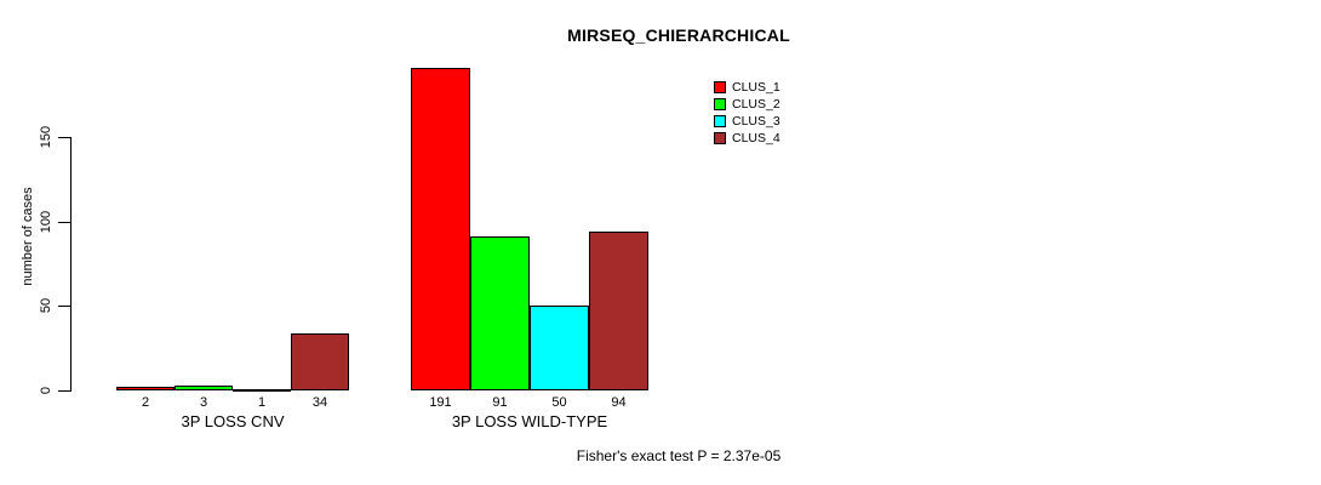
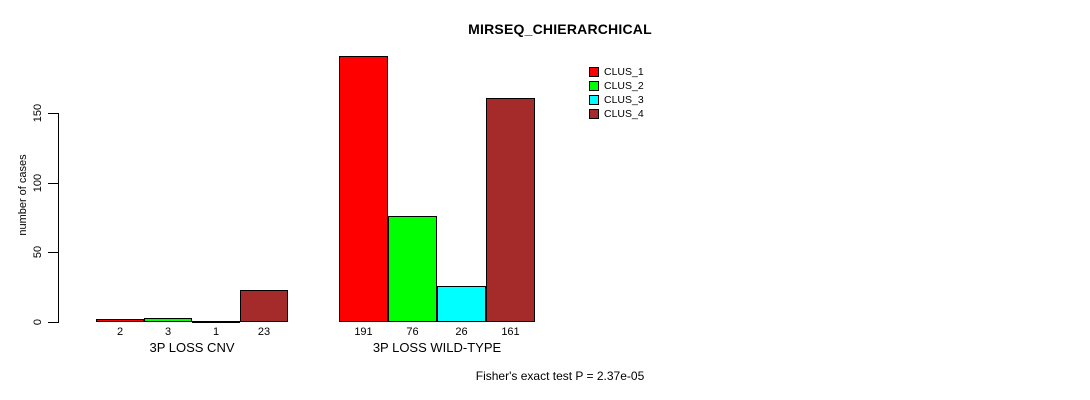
CLUS_4/3P LOSS CNV: 34 -> 23
CLUS_2/3P LOSS WILD-TYPE: 91 -> 76
CLUS_3/3P LOSS WILD-TYPE: 50 -> 26
CLUS_4/3P LOSS WILD-TYPE: 94 -> 161
